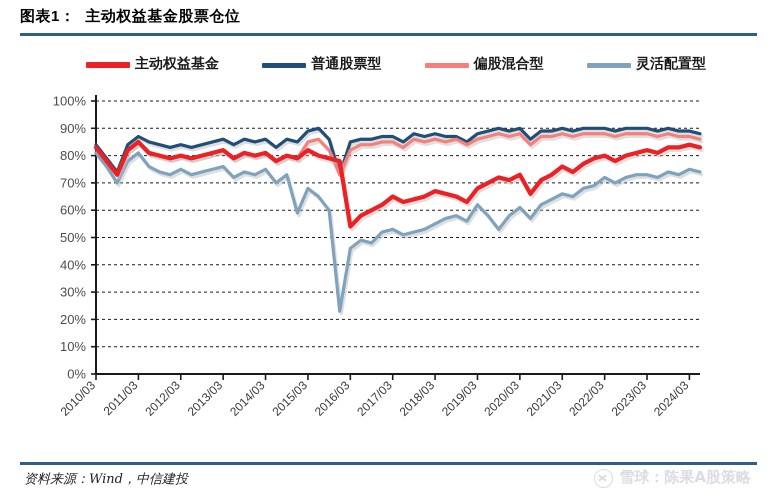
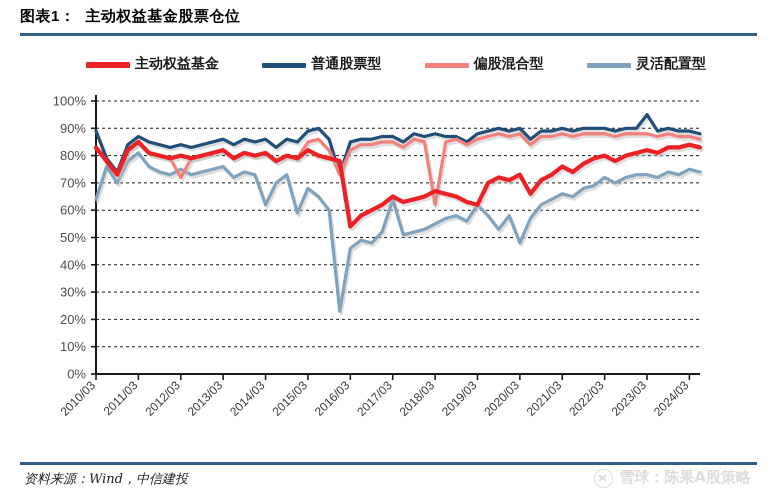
普通股票型/2010/03: 84% -> 89%
灵活配置型/2010/03: 81% -> 64%
偏股混合型/2012/03: 80% -> 72%
灵活配置型/2014/03: 75% -> 62%
灵活配置型/2017/03: 53% -> 64%
偏股混合型/2018/03: 86% -> 62%
主动权益基金/2019/03: 68% -> 62%
灵活配置型/2020/03: 61% -> 48%
普通股票型/2023/03: 90% -> 95%
